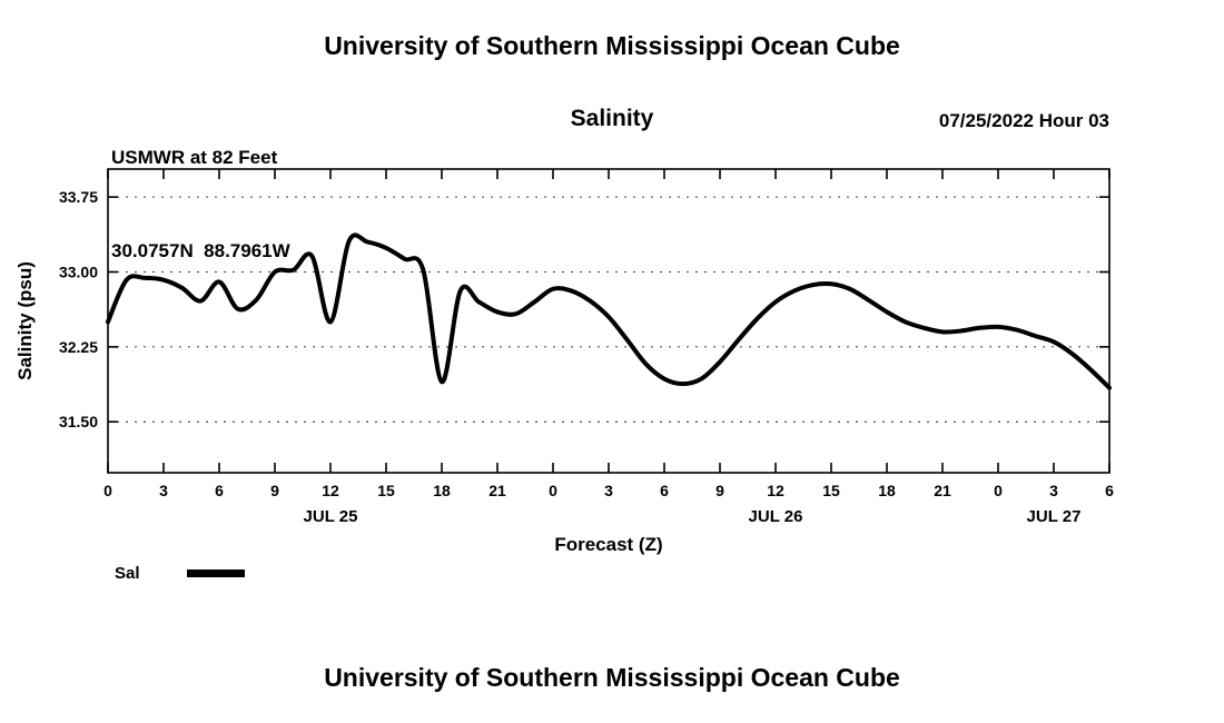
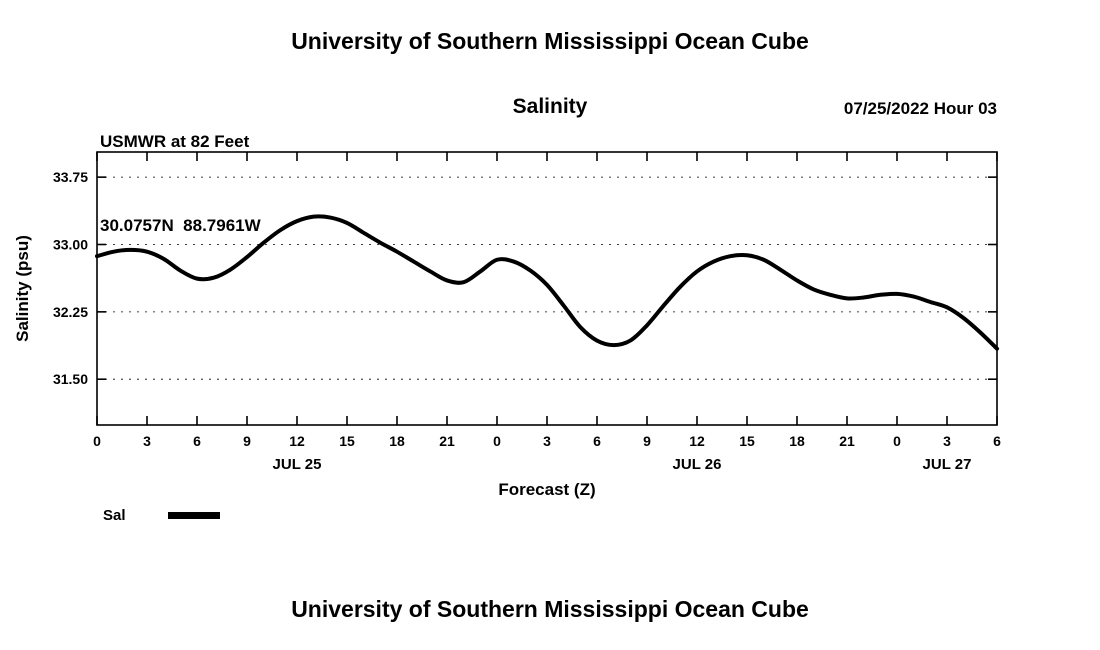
0: 32.5 -> 32.9
6: 32.9 -> 32.6
9: 33.0 -> 32.9
12: 32.5 -> 33.3
18: 31.9 -> 32.9
